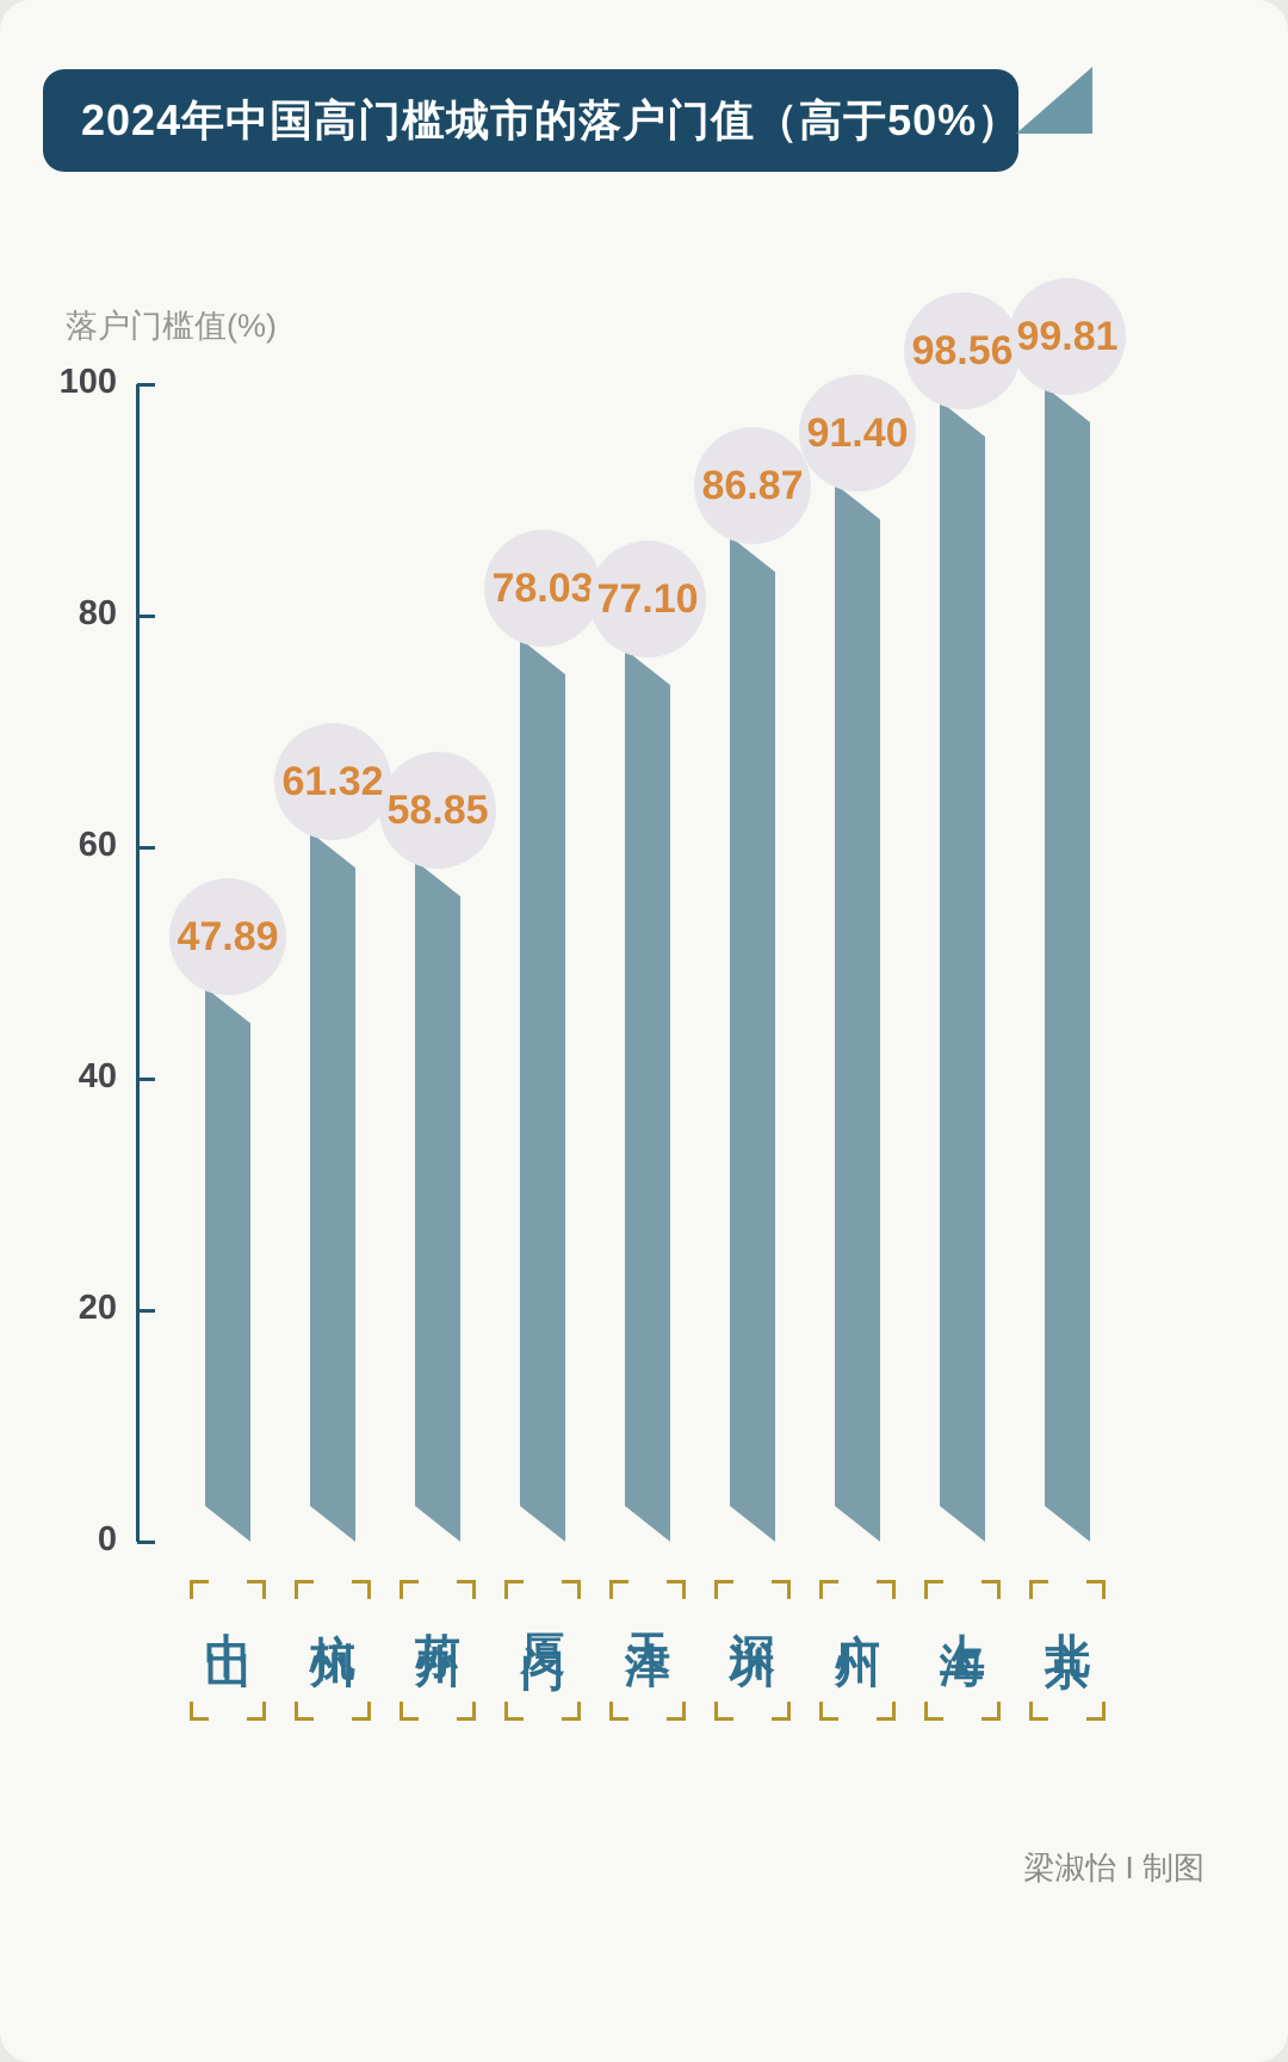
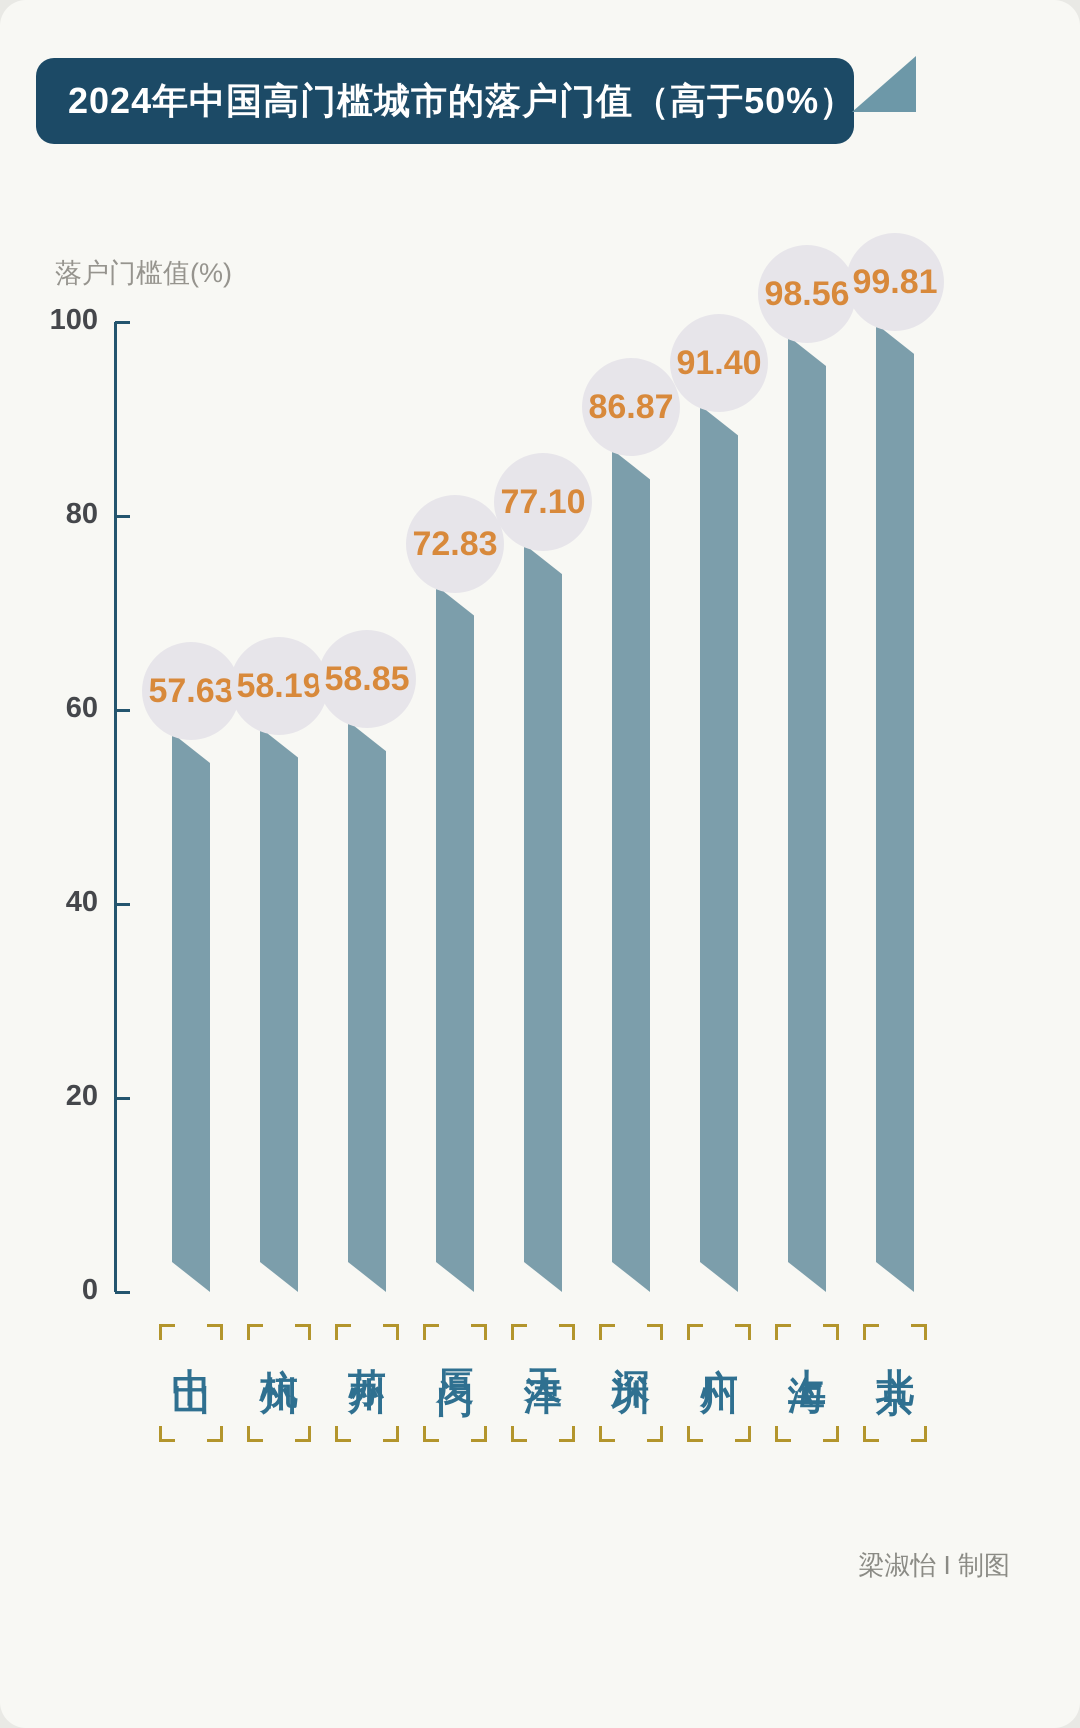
中山: 47.89 -> 57.63
杭州: 61.32 -> 58.19
厦门: 78.03 -> 72.83
